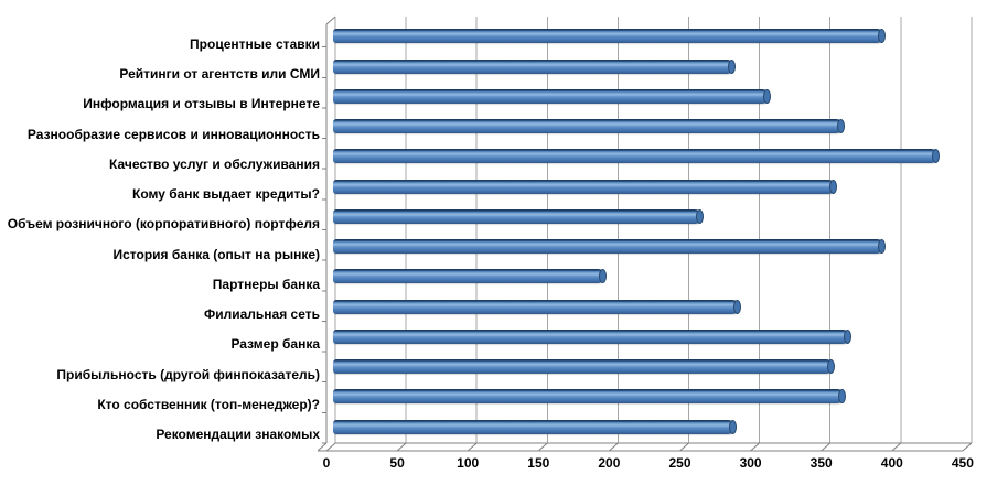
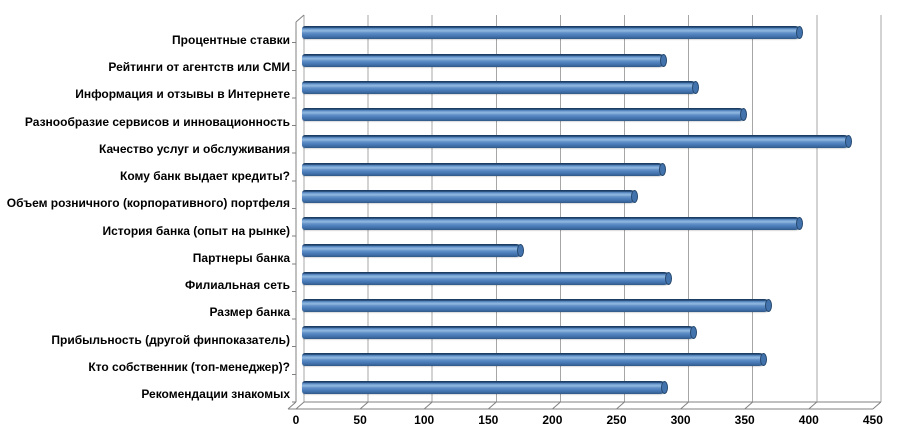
Разнообразие сервисов и инновационность: 361 -> 346
Кому банк выдает кредиты?: 356 -> 283
Партнеры банка: 193 -> 172
Прибыльность (другой финпоказатель): 354 -> 307
